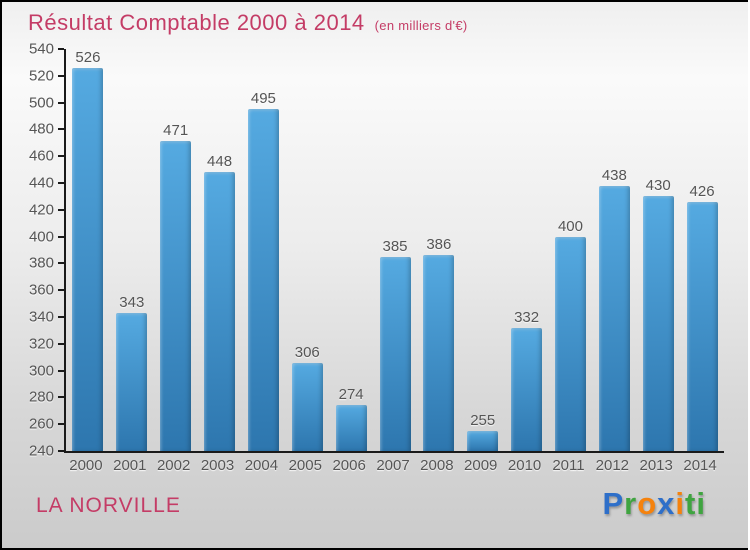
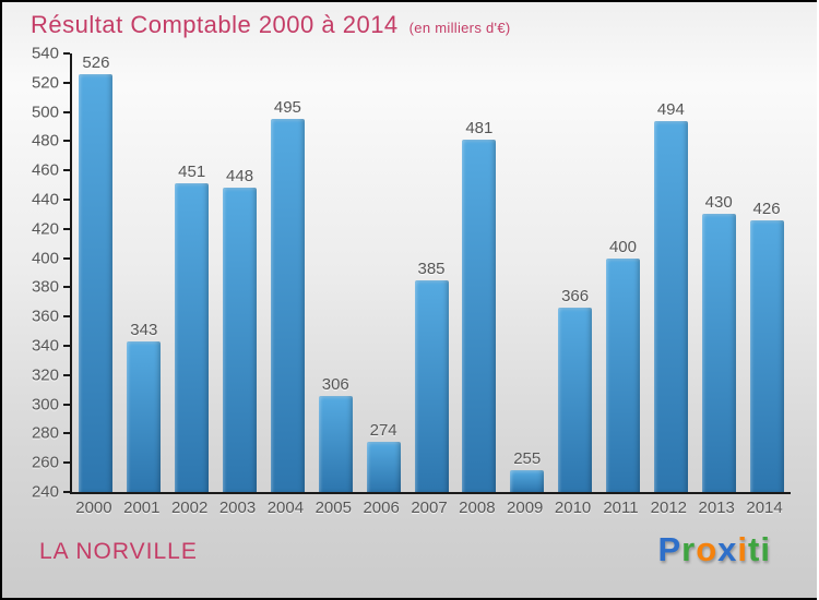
2002: 471 -> 451
2008: 386 -> 481
2010: 332 -> 366
2012: 438 -> 494
